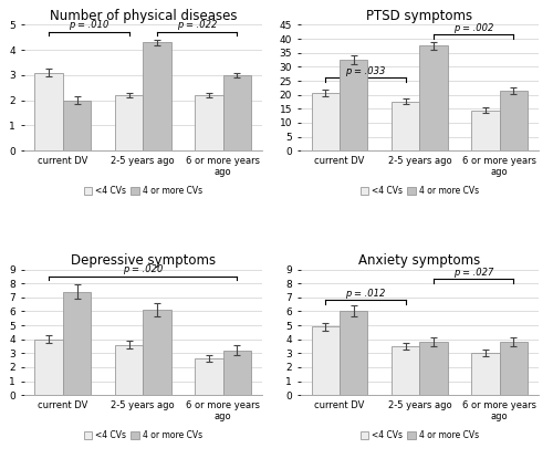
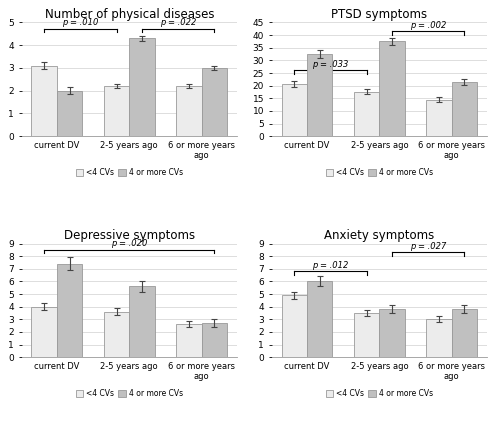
Depressive symptoms/4 or more CVs/2-5 years ago: 6.1 -> 5.6
Depressive symptoms/4 or more CVs/6 or more years ago: 3.2 -> 2.7
